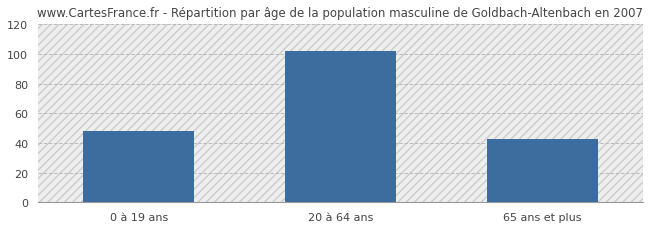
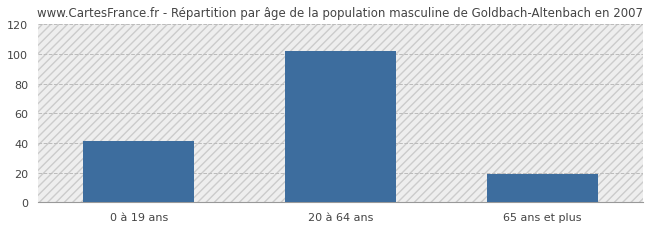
0 à 19 ans: 48 -> 41
65 ans et plus: 43 -> 19
